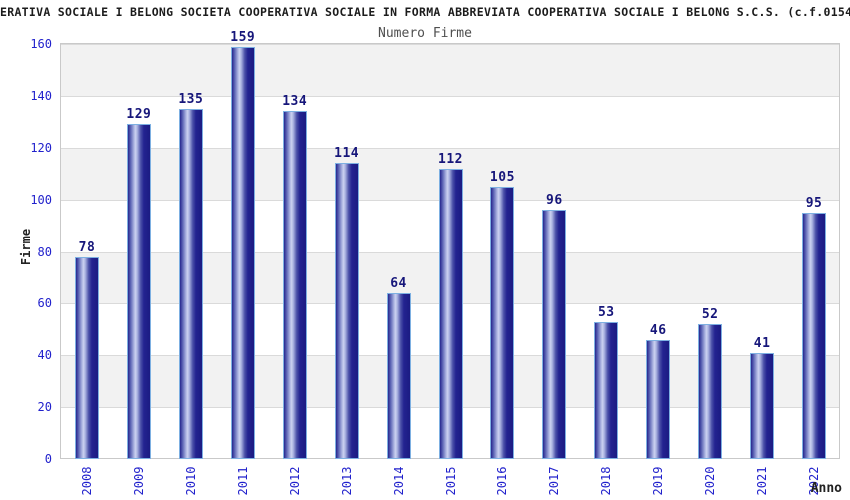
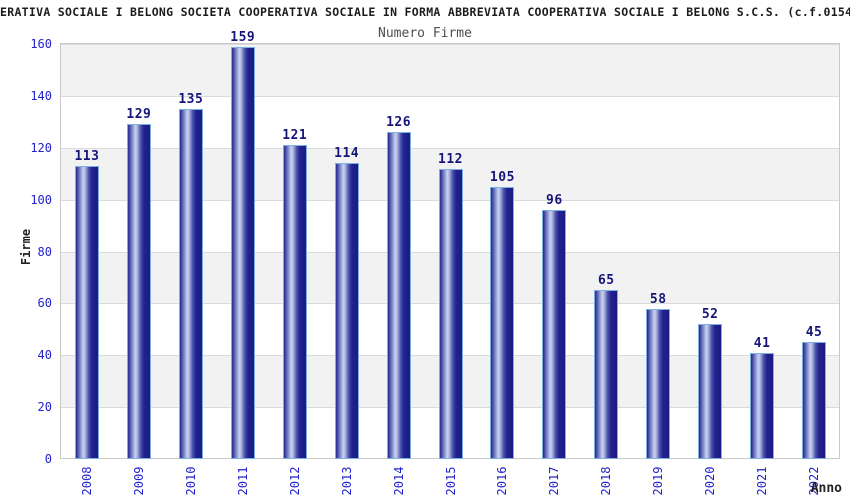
2008: 78 -> 113
2012: 134 -> 121
2014: 64 -> 126
2018: 53 -> 65
2019: 46 -> 58
2022: 95 -> 45
